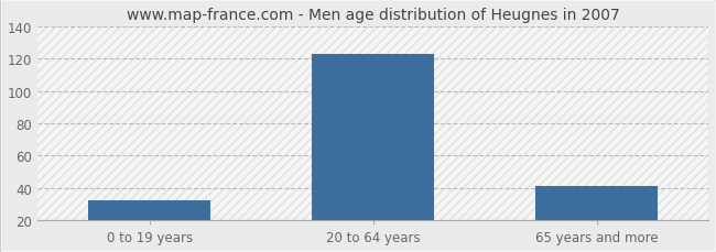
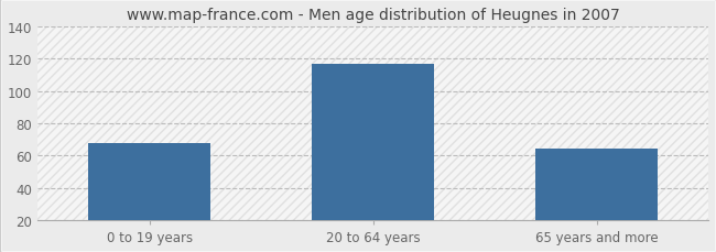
0 to 19 years: 32 -> 68
20 to 64 years: 123 -> 117
65 years and more: 41 -> 64
